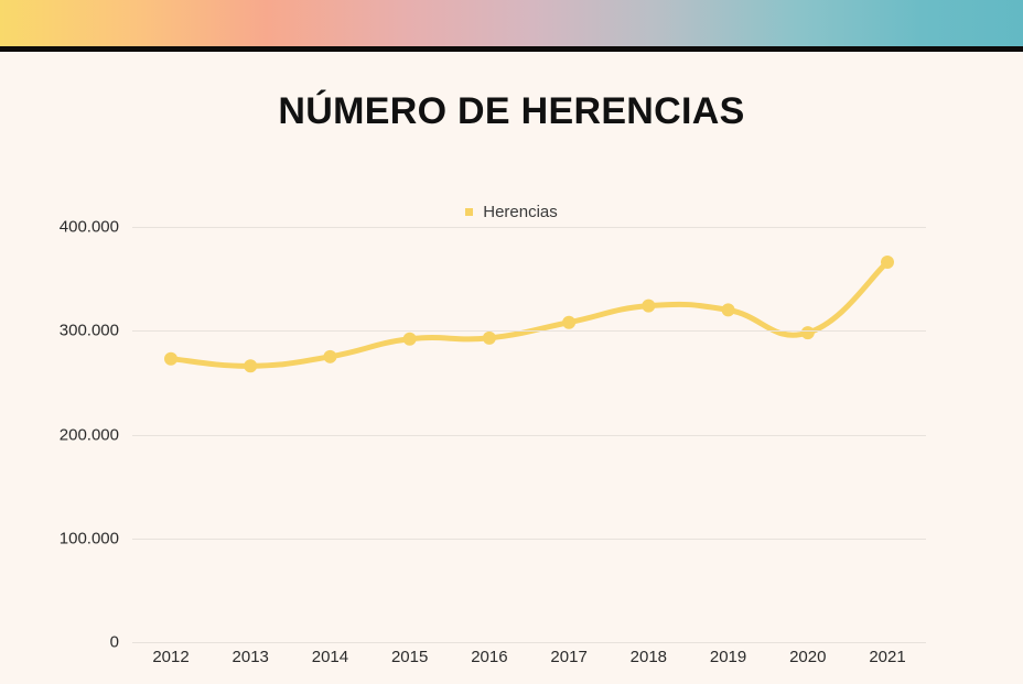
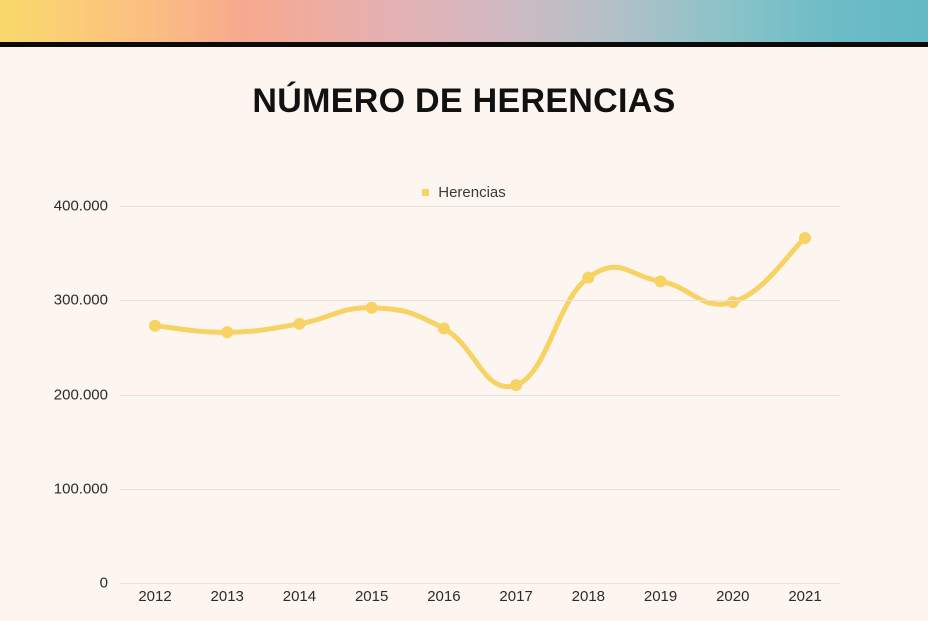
2016: 290000 -> 270000
2017: 310000 -> 210000
